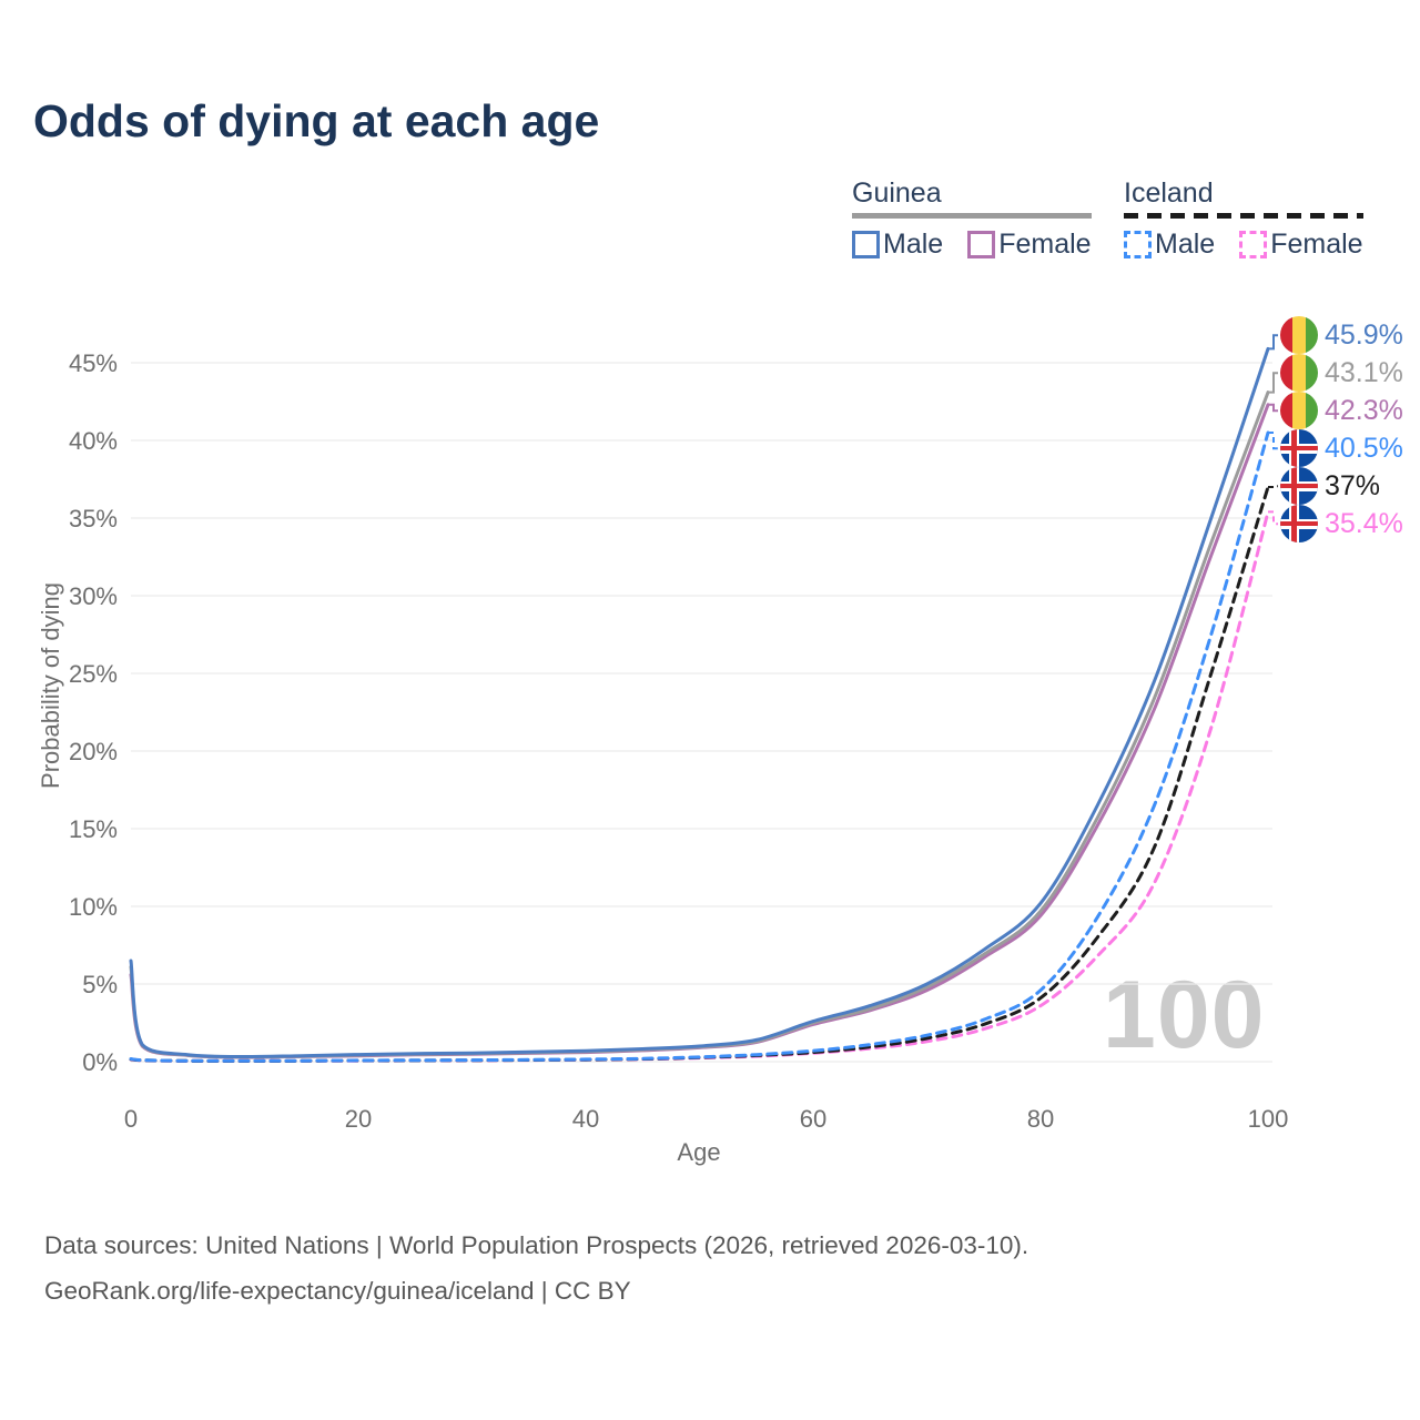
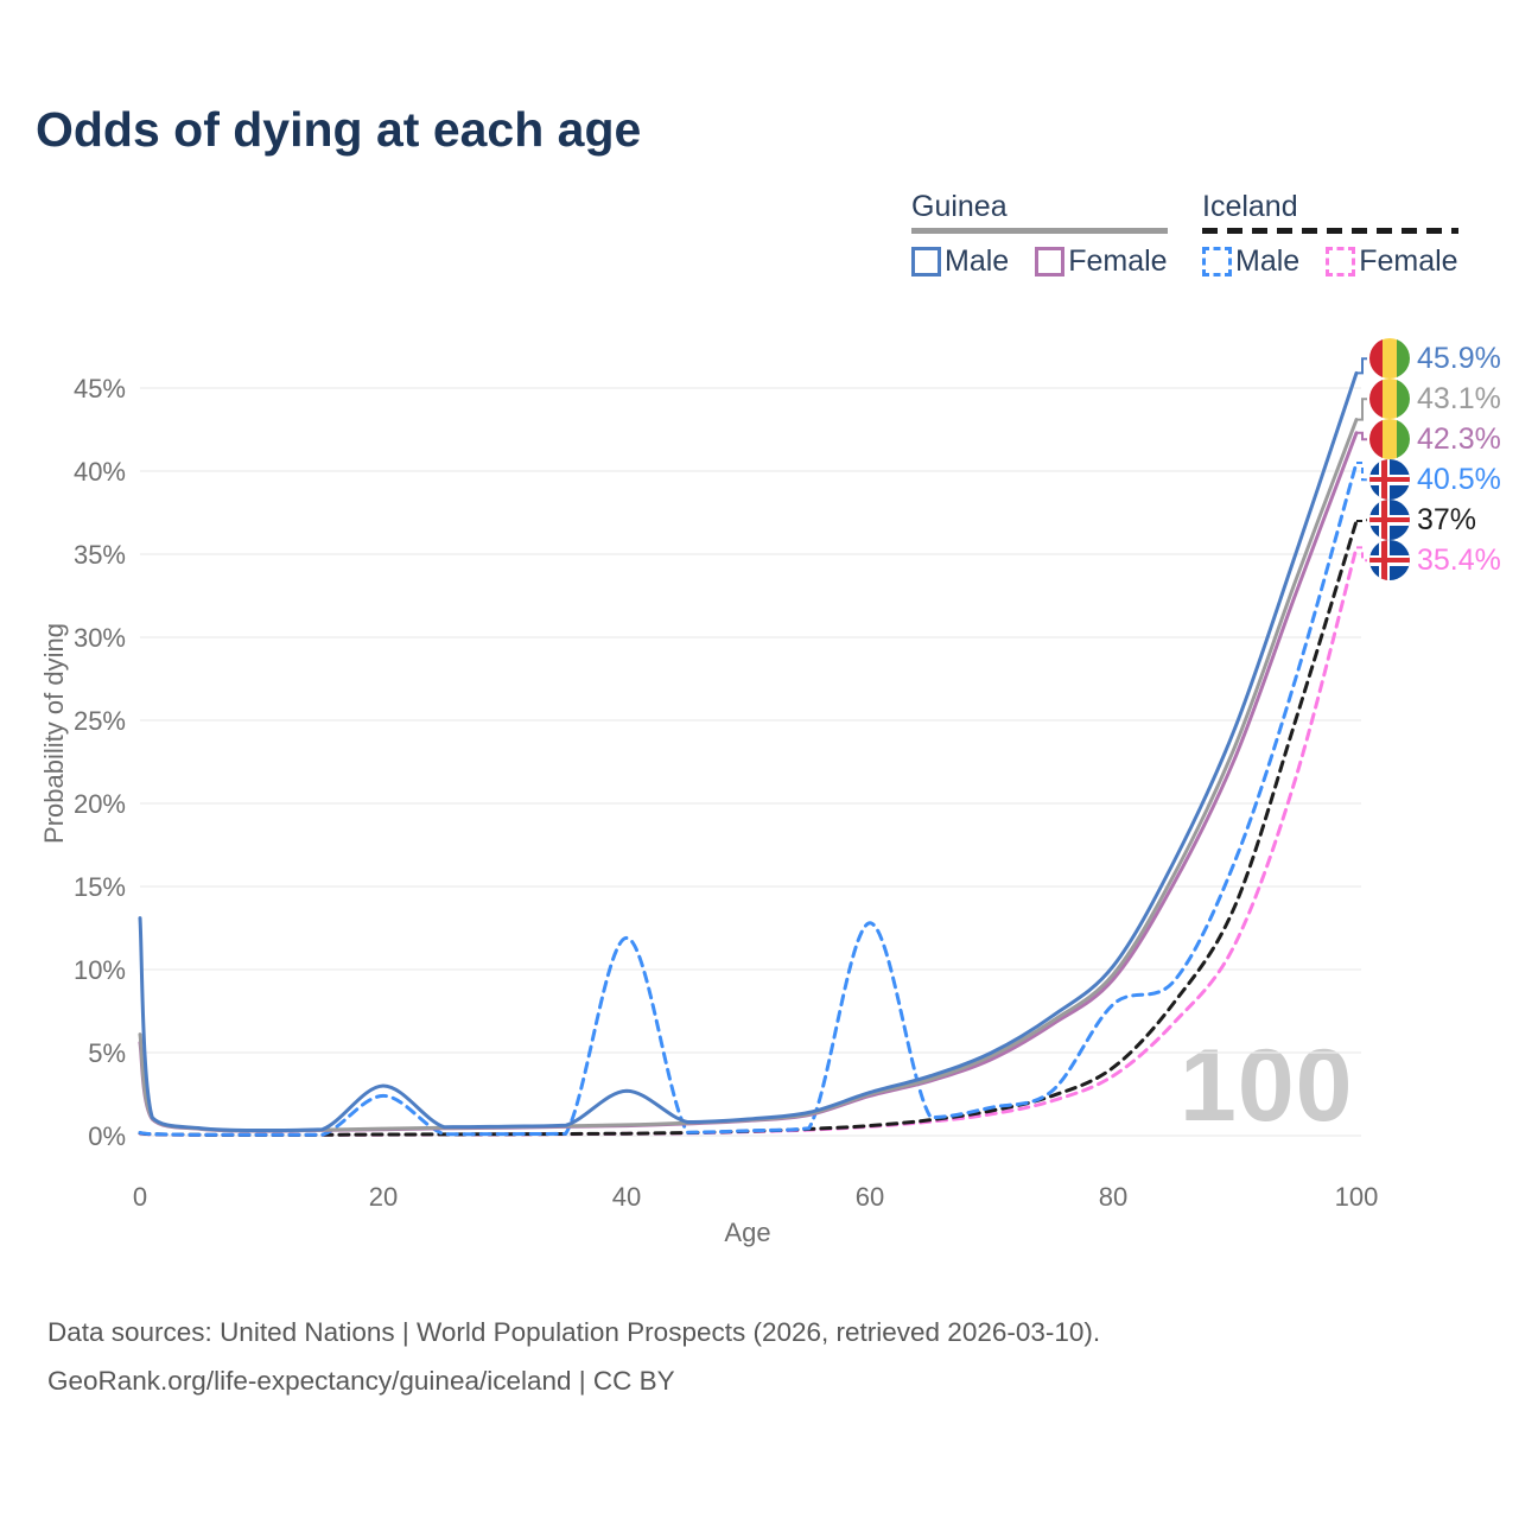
Guinea Male/0: 6.5% -> 13.1%
Guinea Male/20: 0.5% -> 3.0%
Iceland Male/20: 0.1% -> 2.4%
Guinea Male/40: 0.7% -> 2.7%
Iceland Male/40: 0.1% -> 11.9%
Iceland Male/60: 0.7% -> 12.8%
Iceland Male/80: 4.6% -> 7.9%
